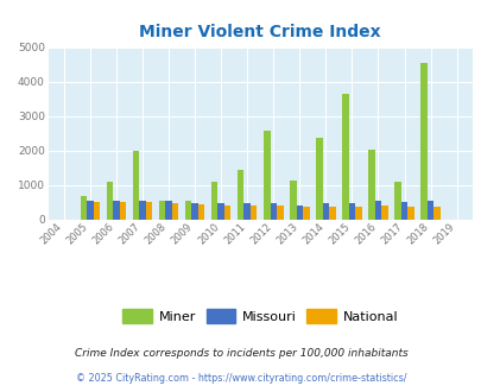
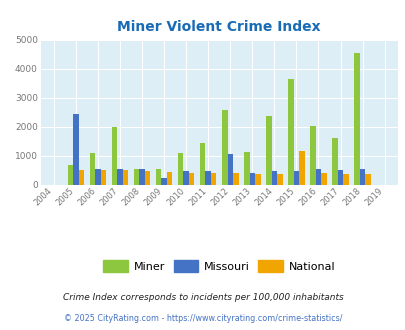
Missouri/2005: 540 -> 2450
Missouri/2009: 490 -> 250
Missouri/2012: 490 -> 1050
National/2015: 370 -> 1150
Miner/2017: 1080 -> 1600
